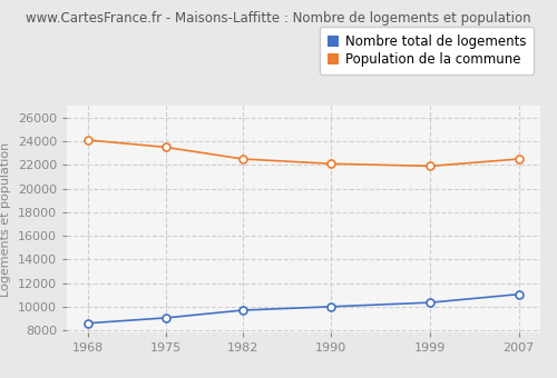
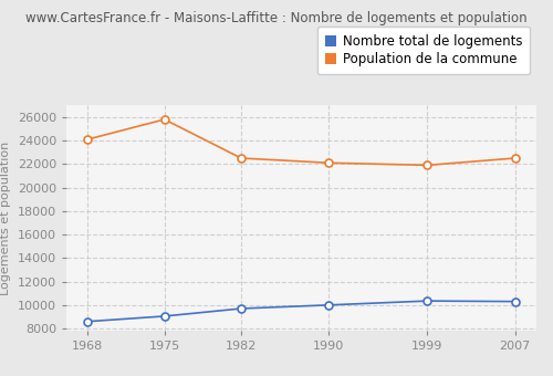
Population de la commune/1975: 23500 -> 25800
Nombre total de logements/2007: 11000 -> 10300
